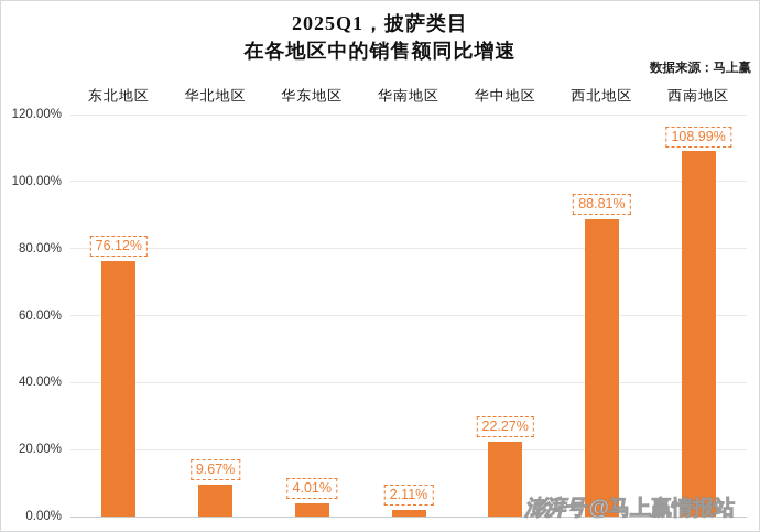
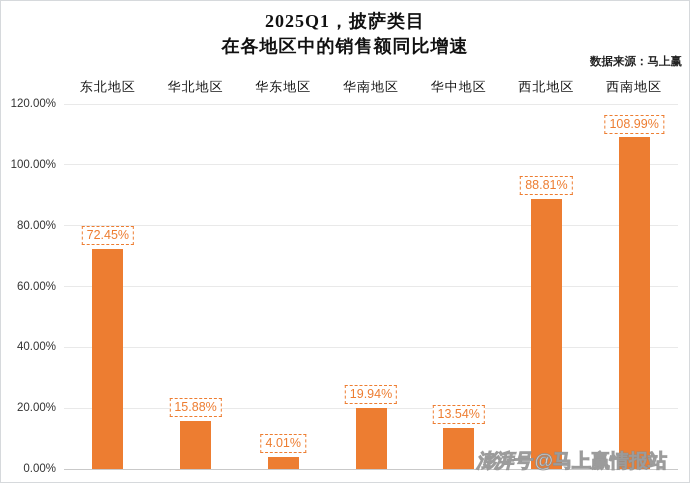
东北地区: 76.12% -> 72.45%
华北地区: 9.67% -> 15.88%
华南地区: 2.11% -> 19.94%
华中地区: 22.27% -> 13.54%
